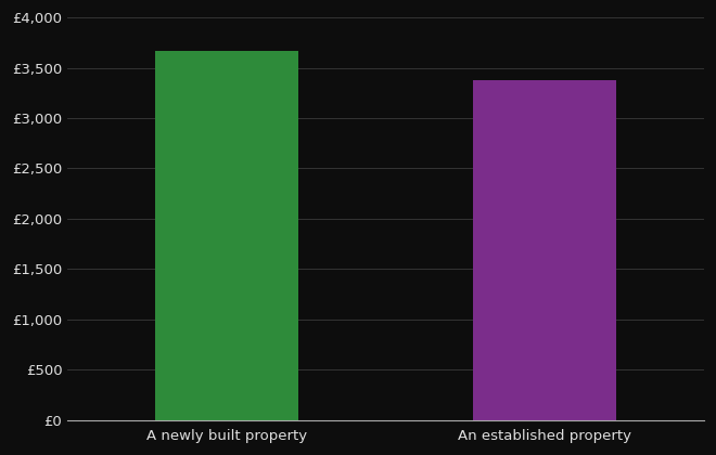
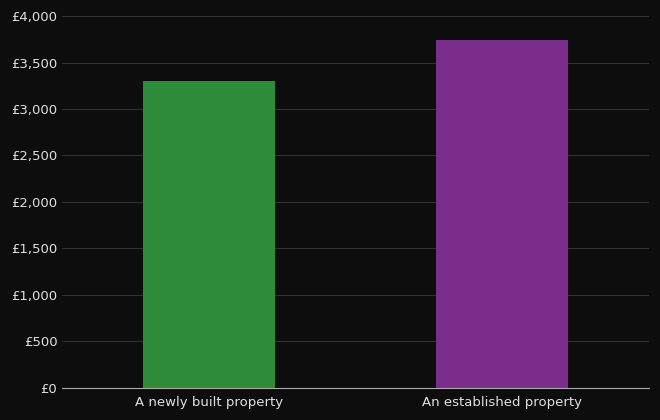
A newly built property: £3,670 -> £3,300
An established property: £3,380 -> £3,740
